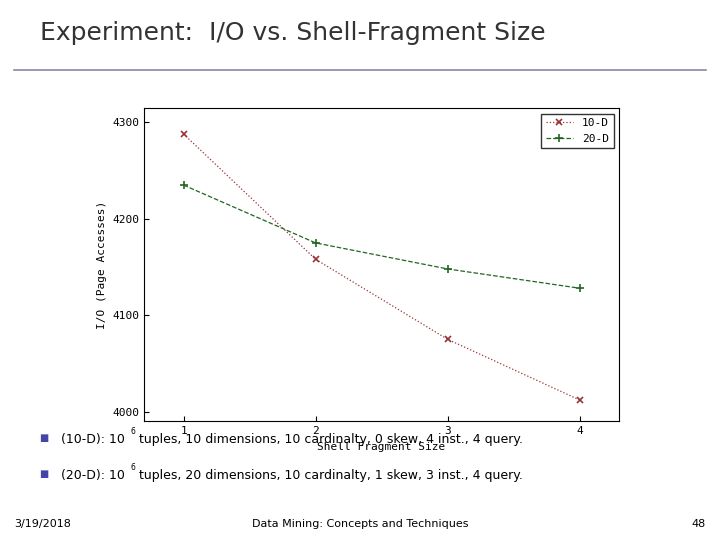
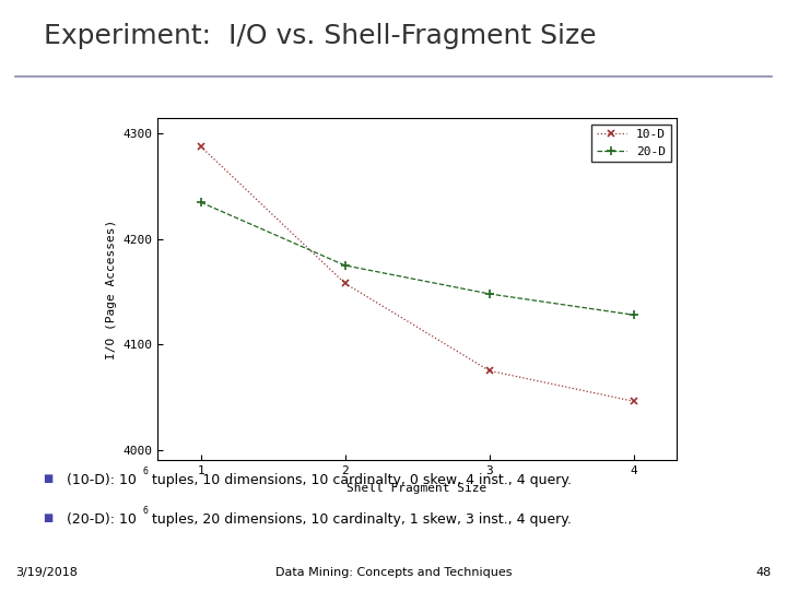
10-D/4: 4012 -> 4046
